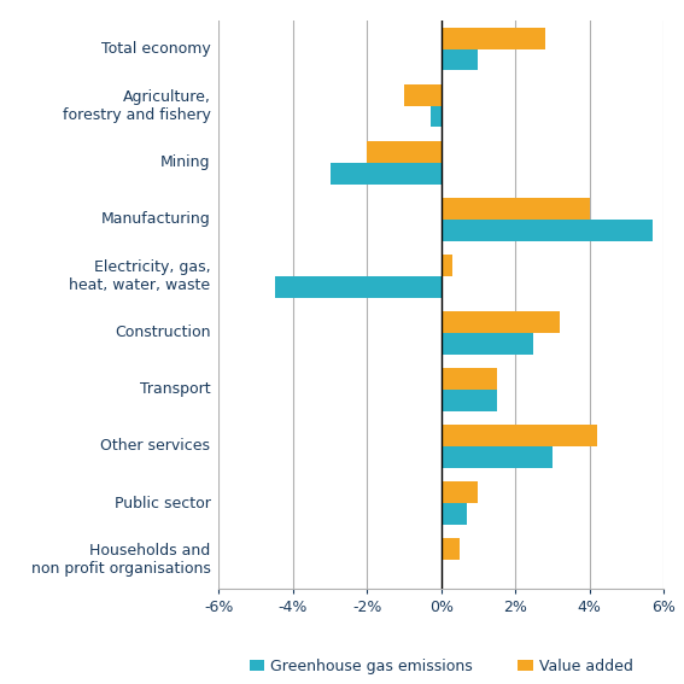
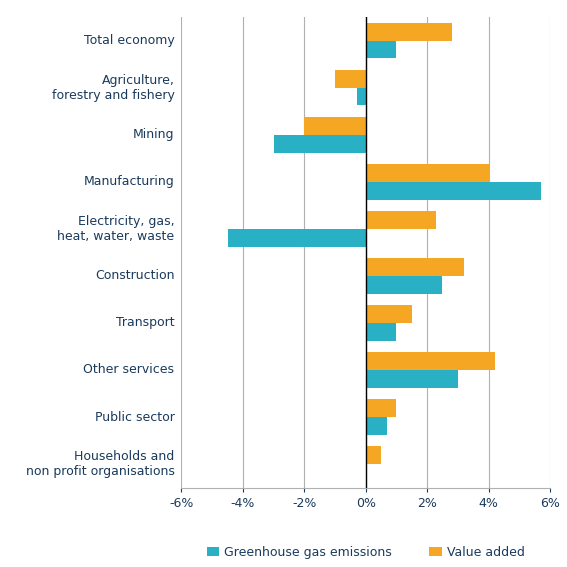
Value added/Electricity, gas, heat, water, waste: 0.3% -> 2.3%
Greenhouse gas emissions/Transport: 1.5% -> 1.0%
